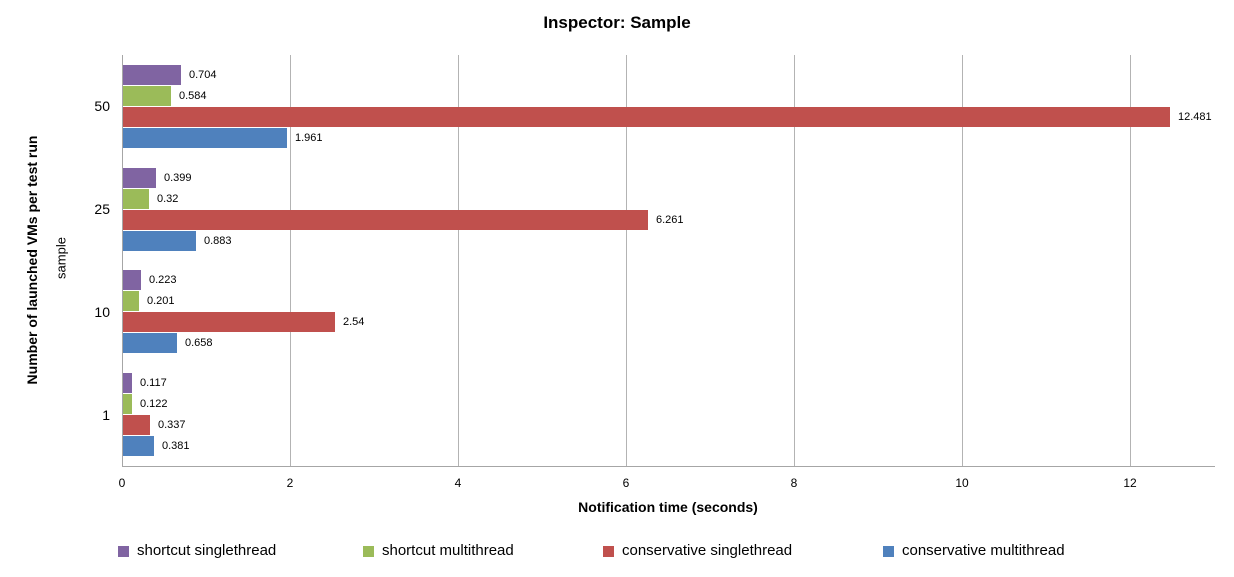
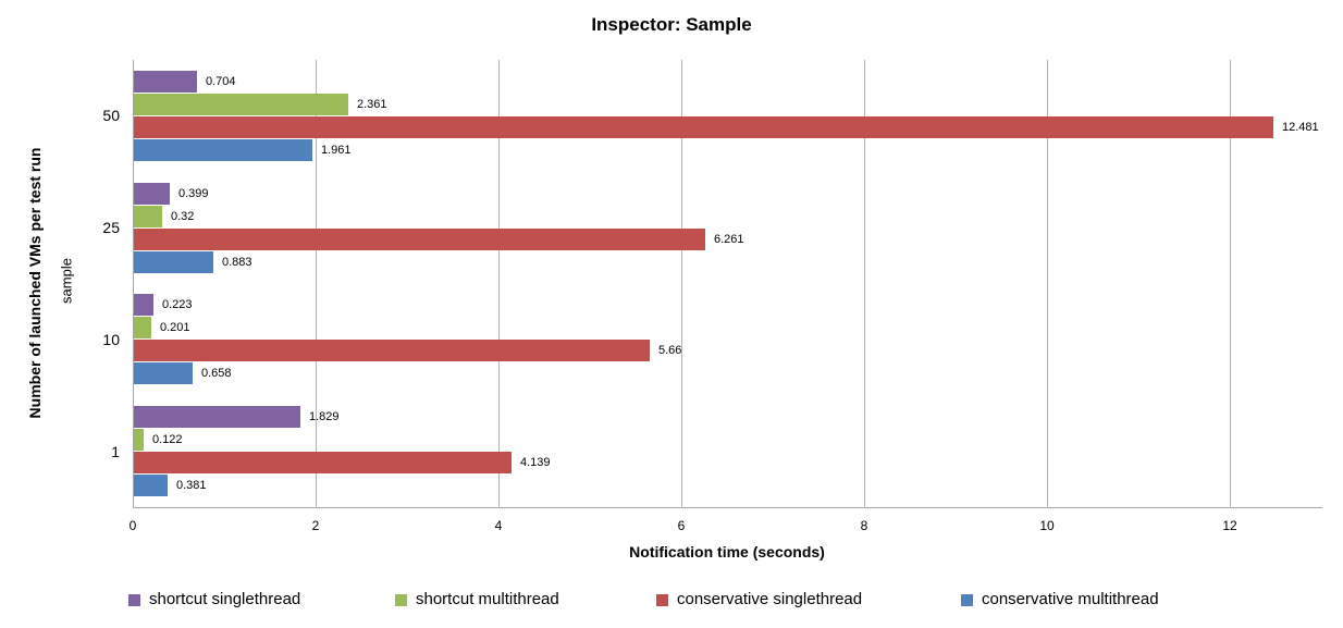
shortcut multithread/50: 0.584 -> 2.361
conservative singlethread/10: 2.54 -> 5.66
shortcut singlethread/1: 0.117 -> 1.829
conservative singlethread/1: 0.337 -> 4.139
